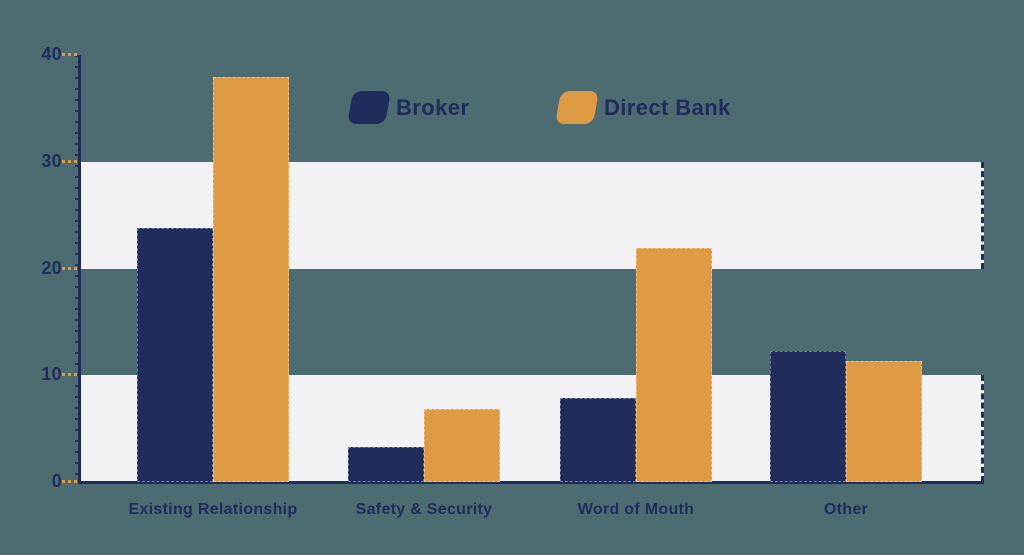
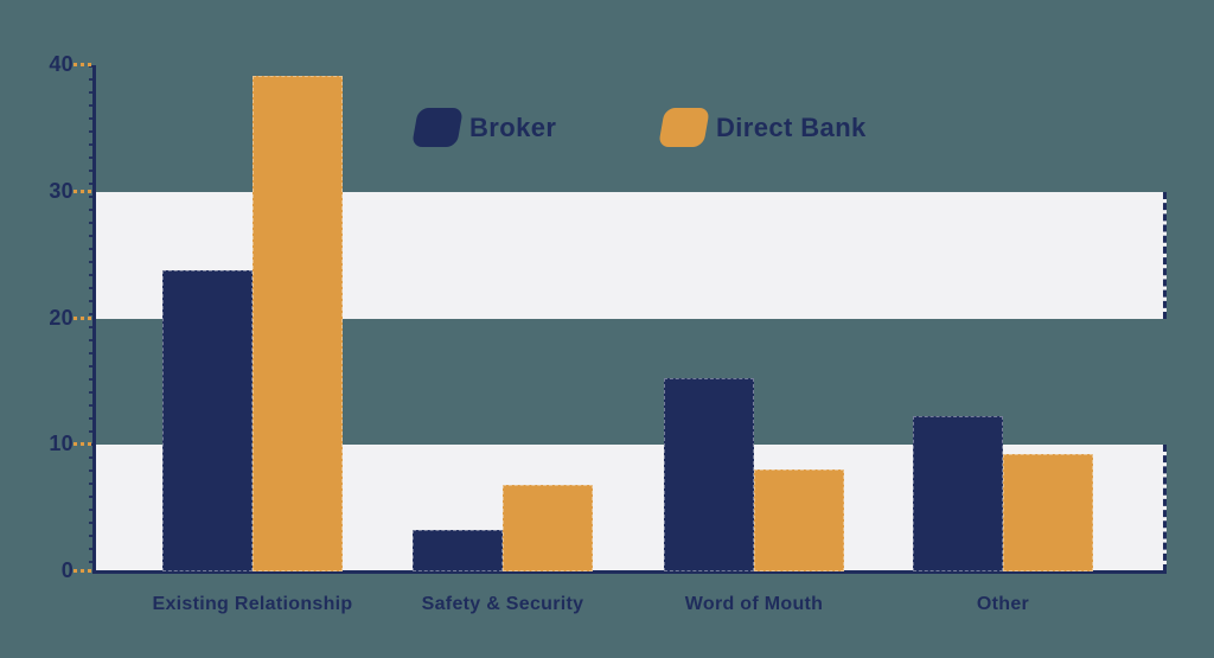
Direct Bank/Existing Relationship: 37.9 -> 39.2
Broker/Word of Mouth: 7.9 -> 15.3
Direct Bank/Word of Mouth: 21.9 -> 8.1
Direct Bank/Other: 11.3 -> 9.3
